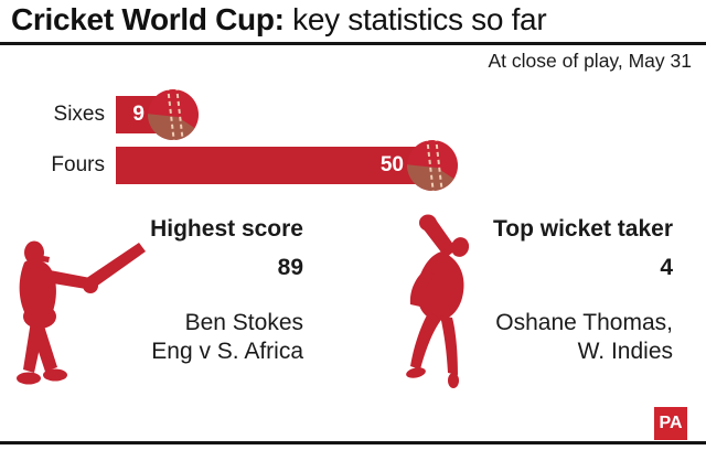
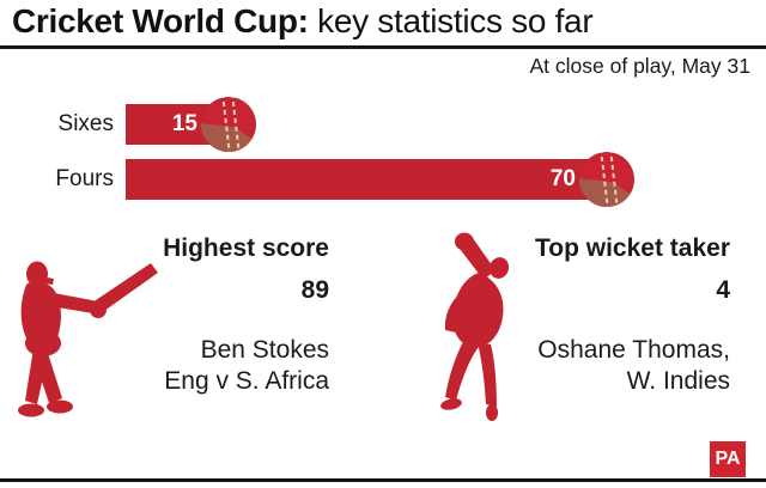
Sixes: 9 -> 15
Fours: 50 -> 70
